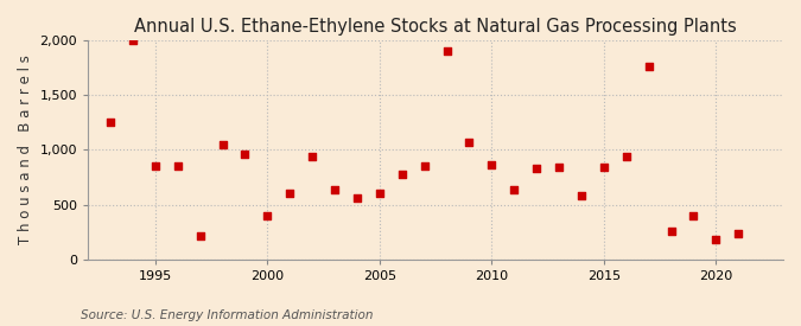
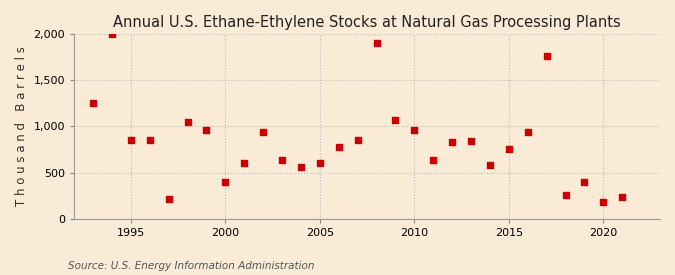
2010: 860 -> 960
2015: 840 -> 760
